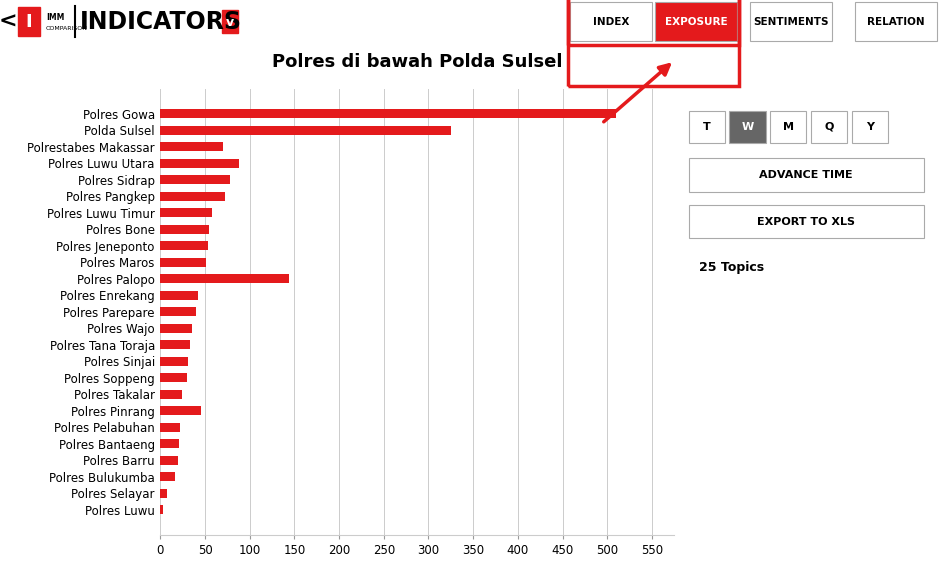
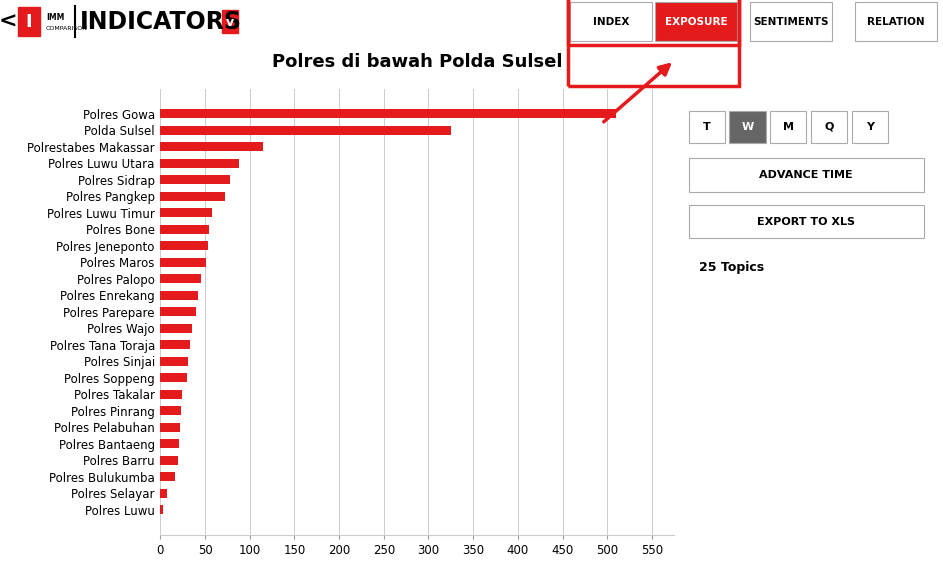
Polrestabes Makassar: 70 -> 115
Polres Palopo: 144 -> 45
Polres Pinrang: 46 -> 23
